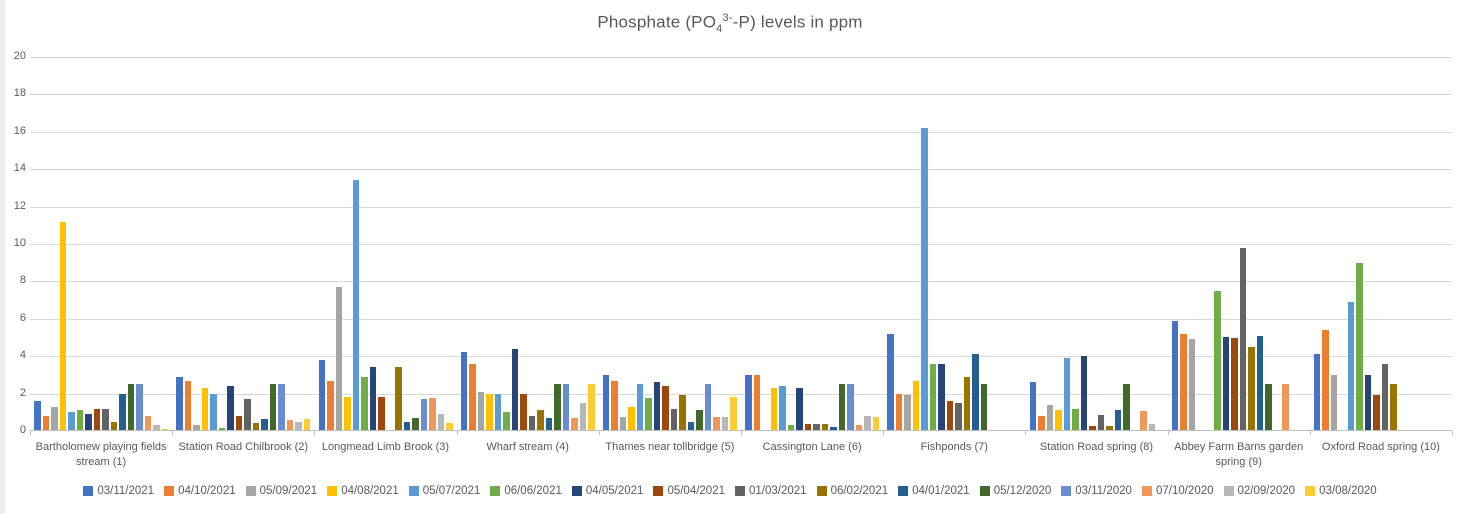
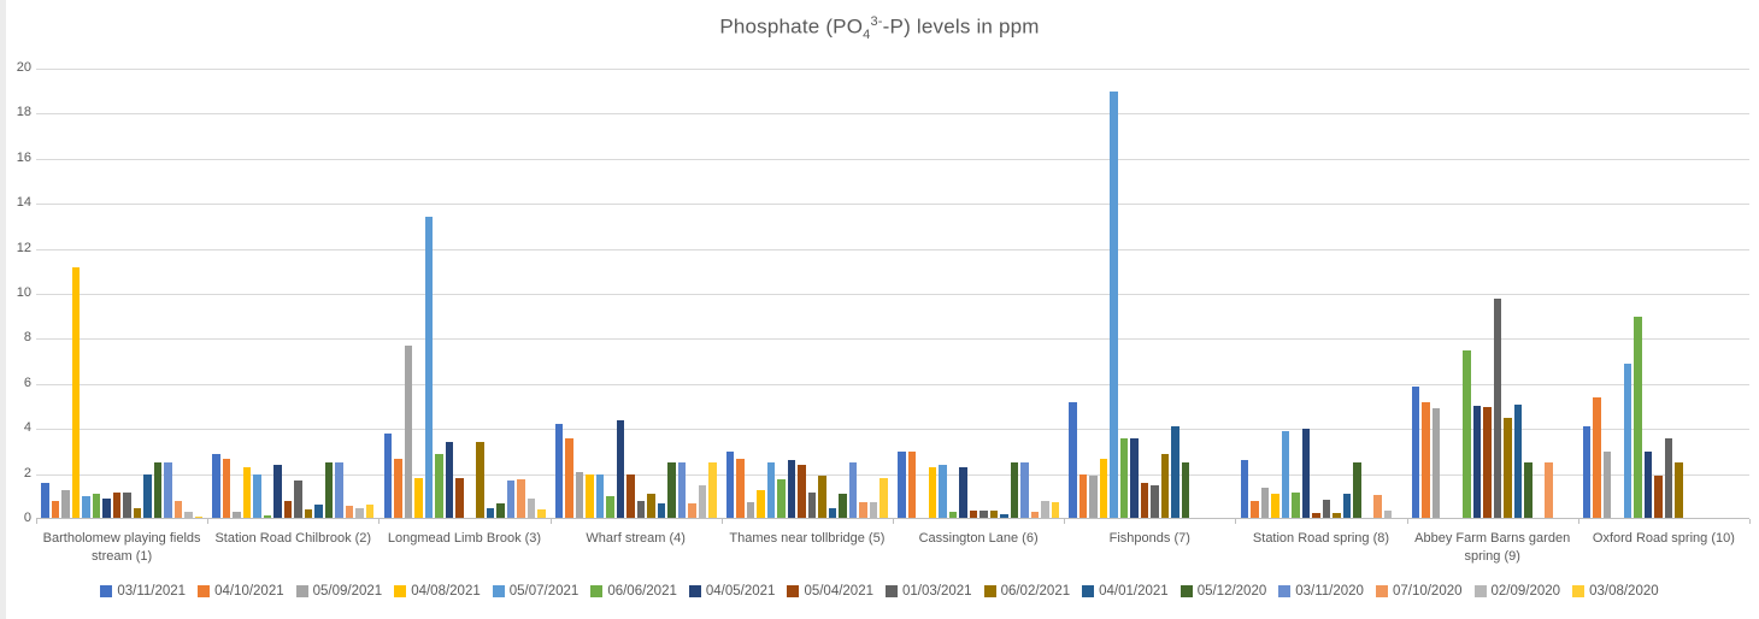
05/07/2021/Fishponds (7): 16.2 -> 19.0
